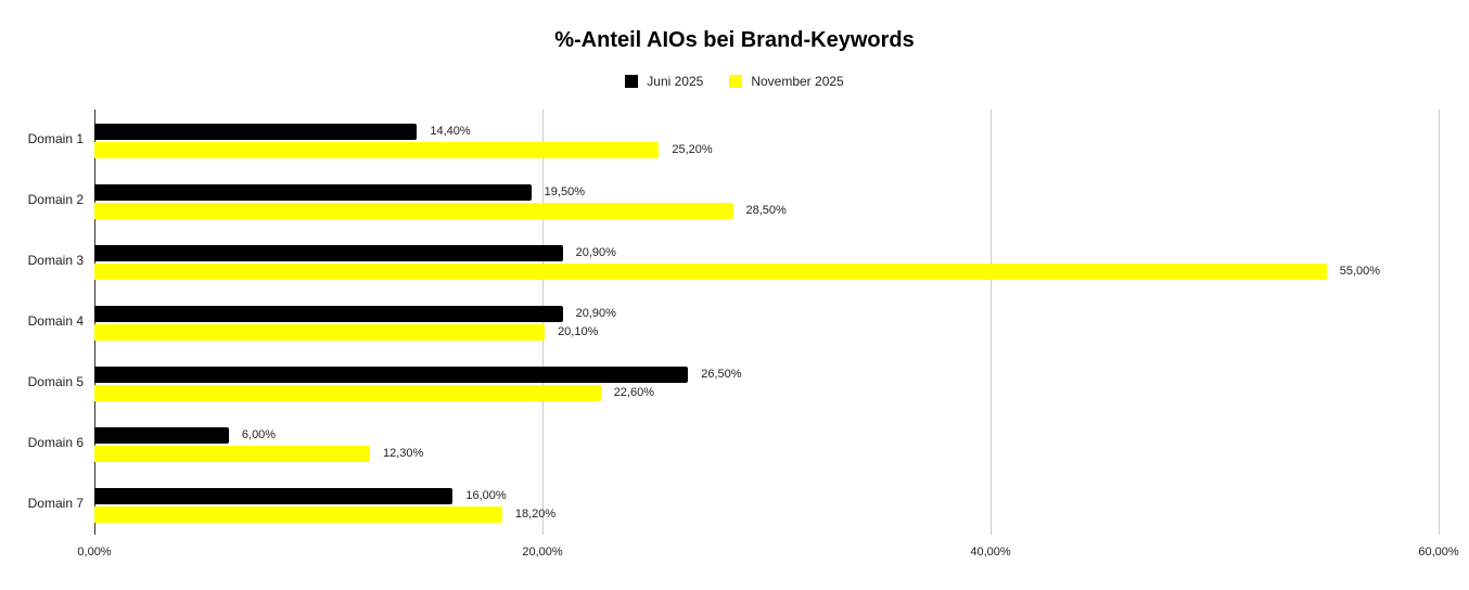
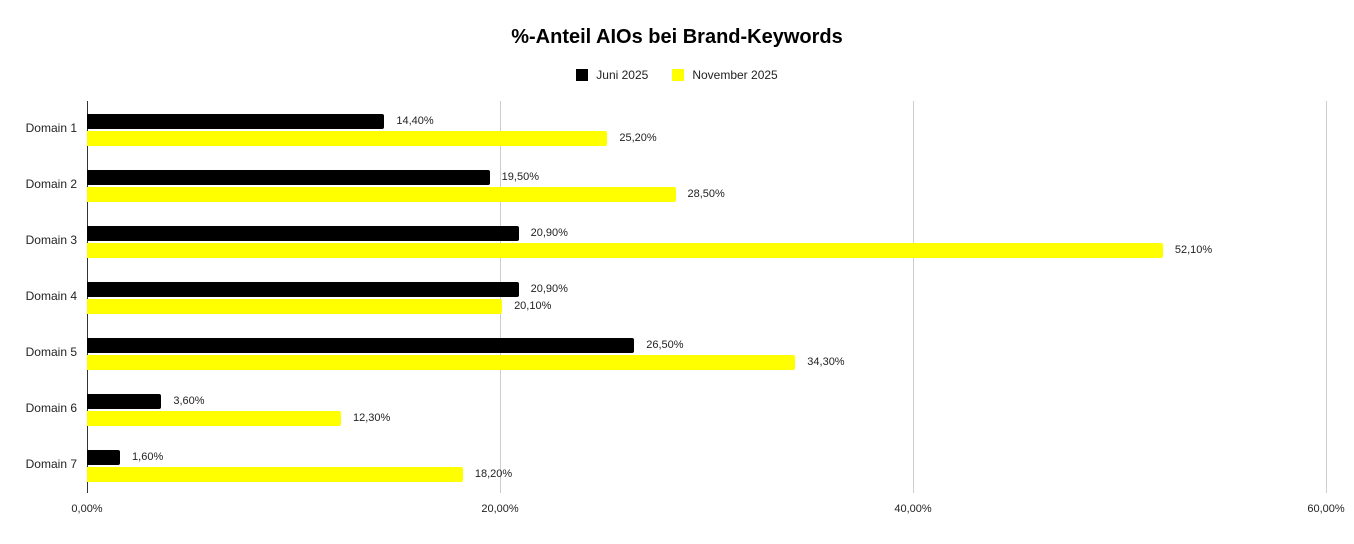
November 2025/Domain 3: 55,00% -> 52,10%
November 2025/Domain 5: 22,60% -> 34,30%
Juni 2025/Domain 6: 6,00% -> 3,60%
Juni 2025/Domain 7: 16,00% -> 1,60%
